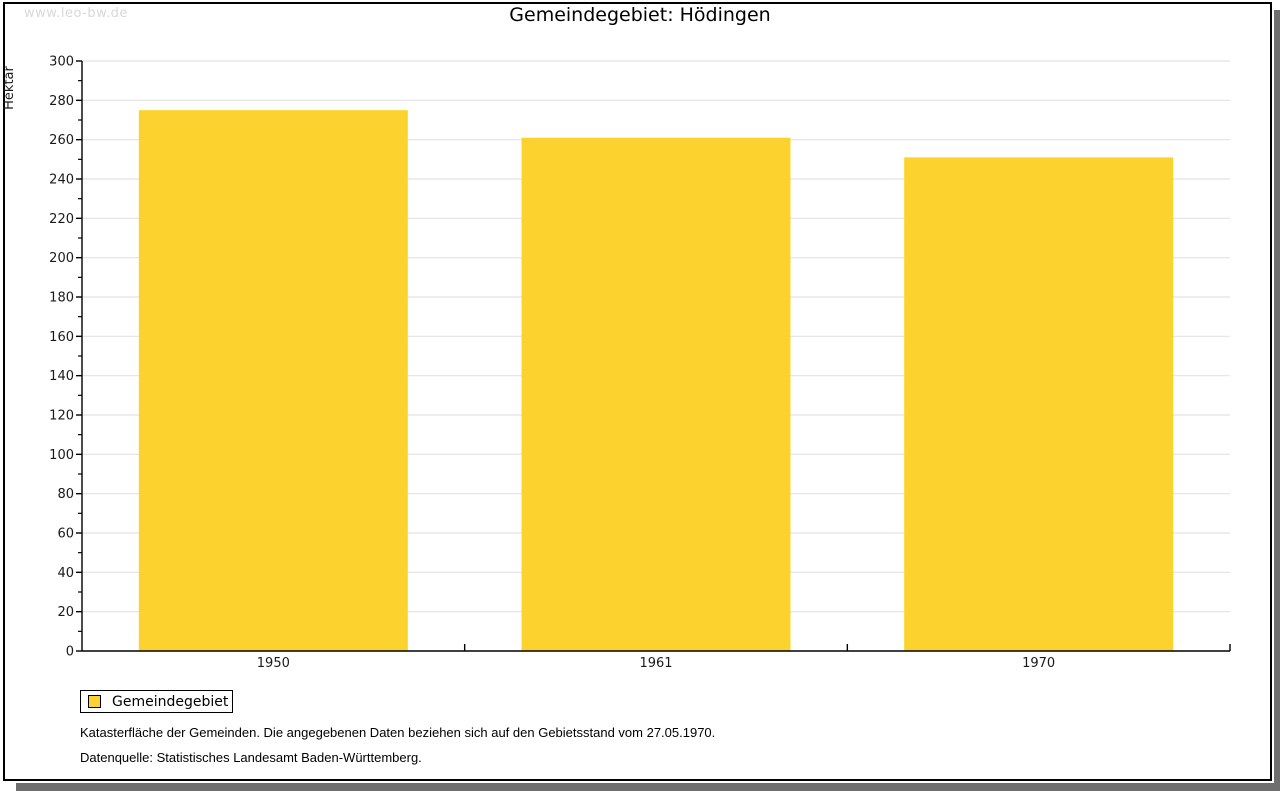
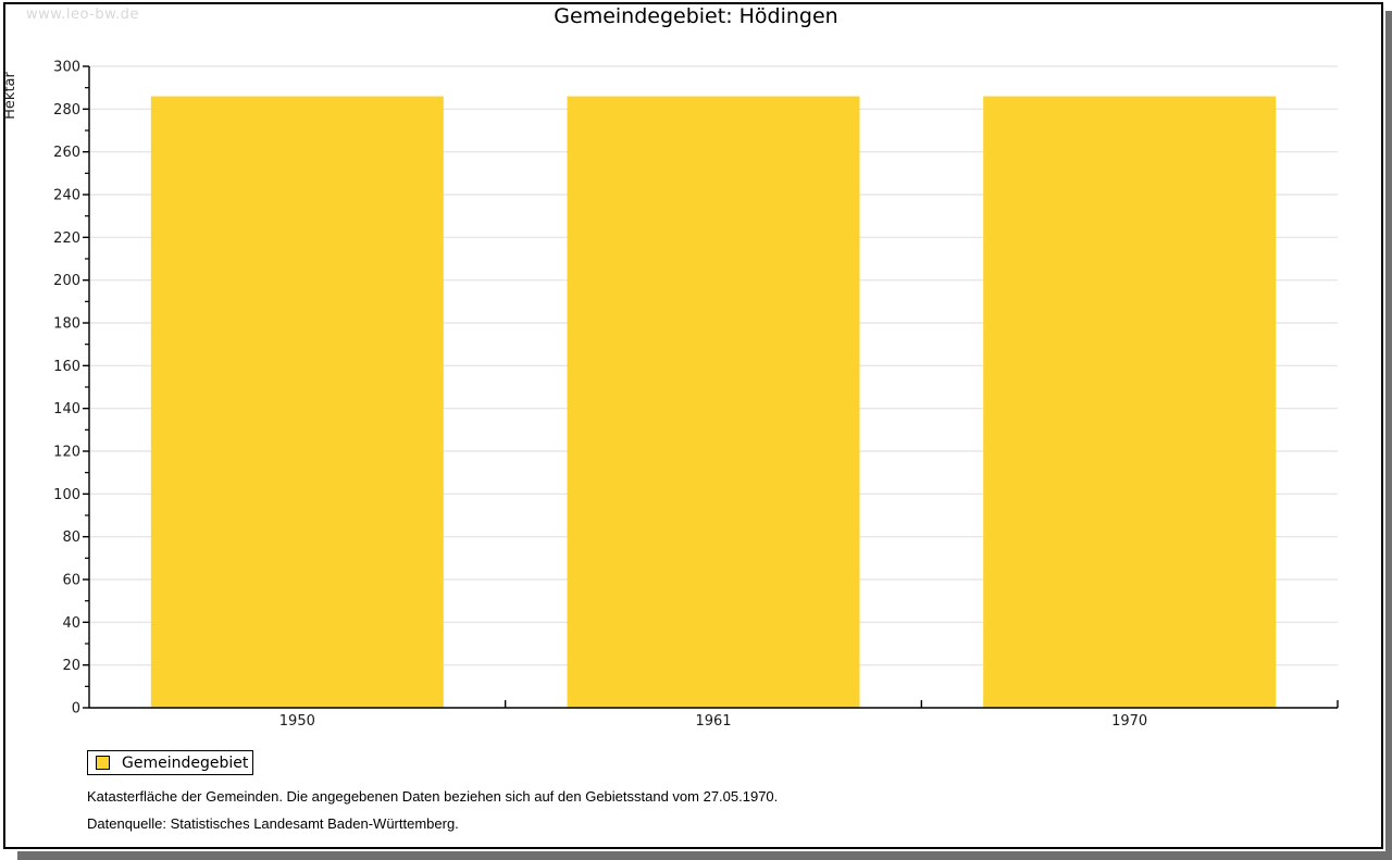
1950: 275 -> 286
1961: 261 -> 286
1970: 251 -> 286
